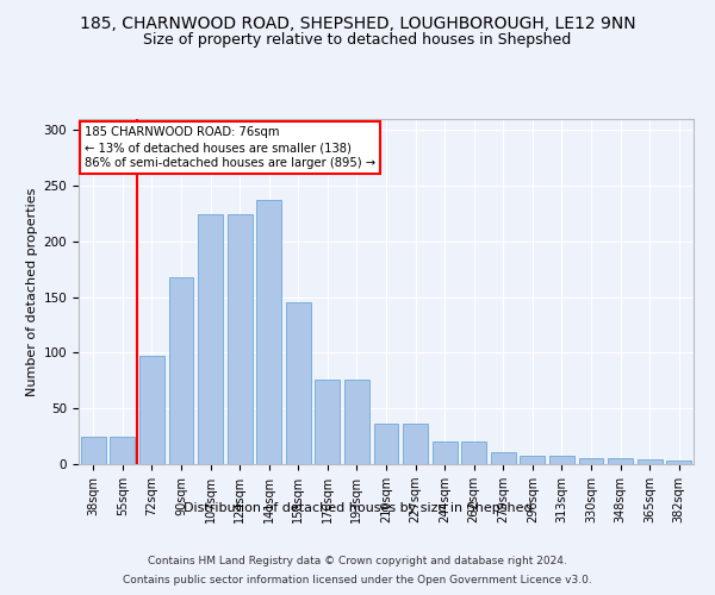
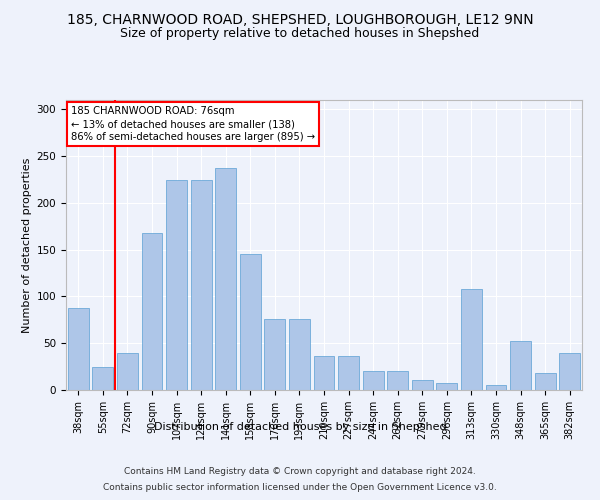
38sqm: 25 -> 88
72sqm: 97 -> 40
313sqm: 8 -> 108
348sqm: 5 -> 52
365sqm: 4 -> 18
382sqm: 3 -> 40
